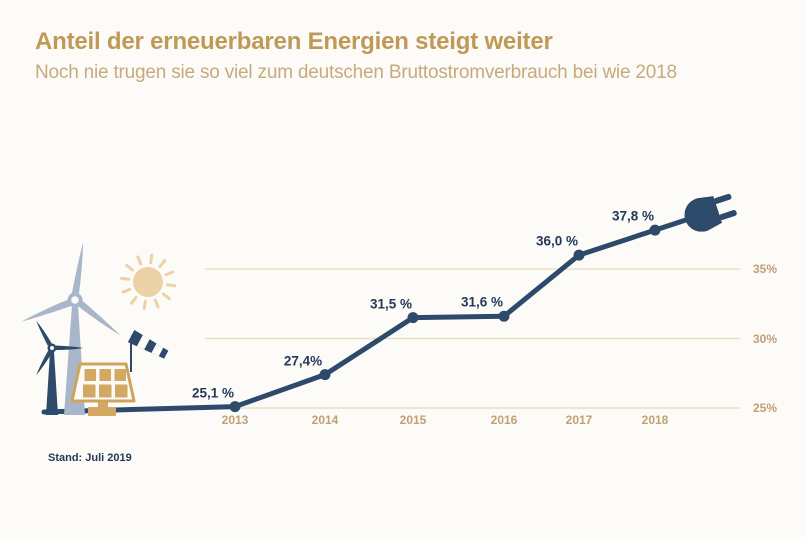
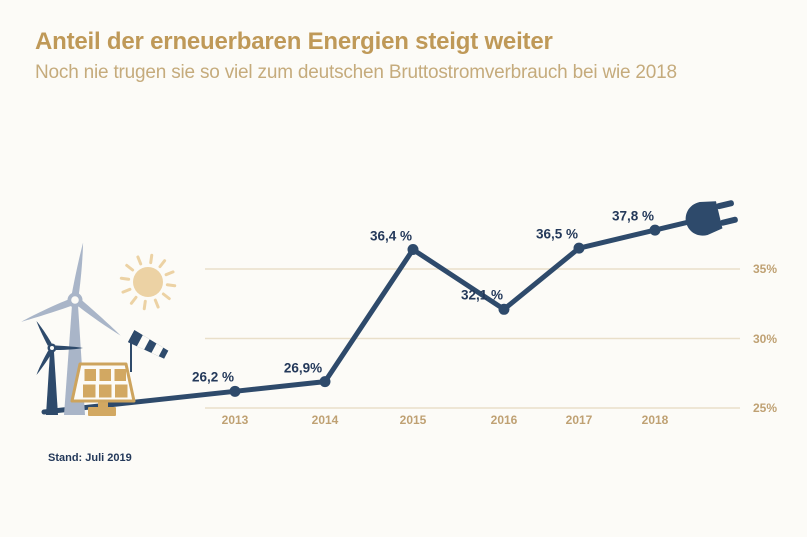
2013: 25,1 -> 26,2
2014: 27,4% -> 26,9%
2015: 31,5 -> 36,4
2016: 31,6 -> 32,1
2017: 36,0 -> 36,5
